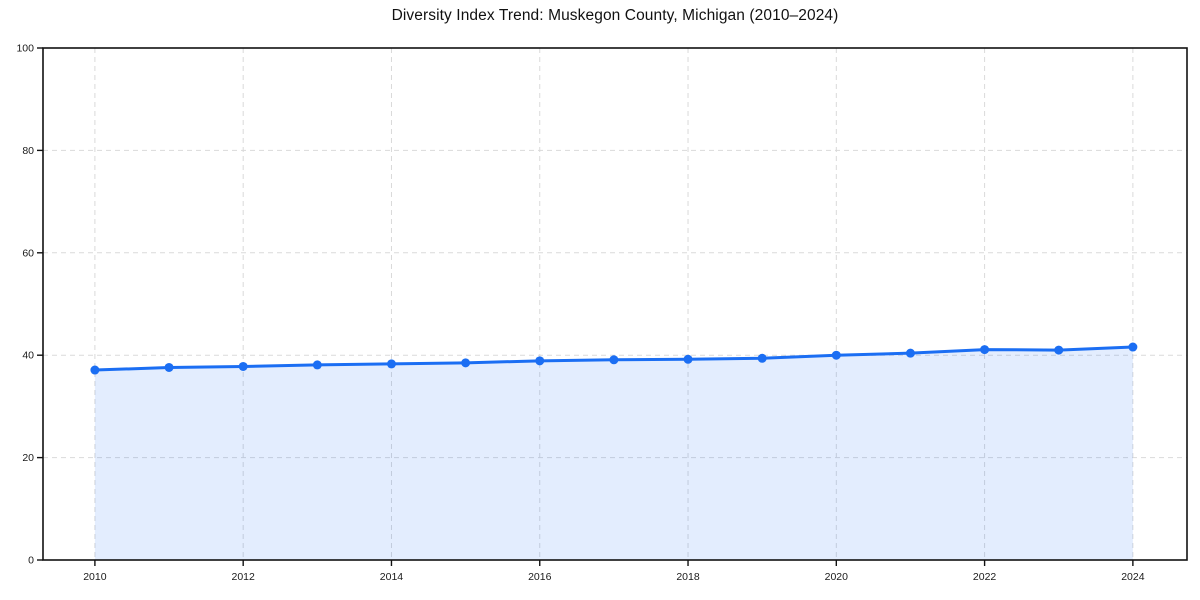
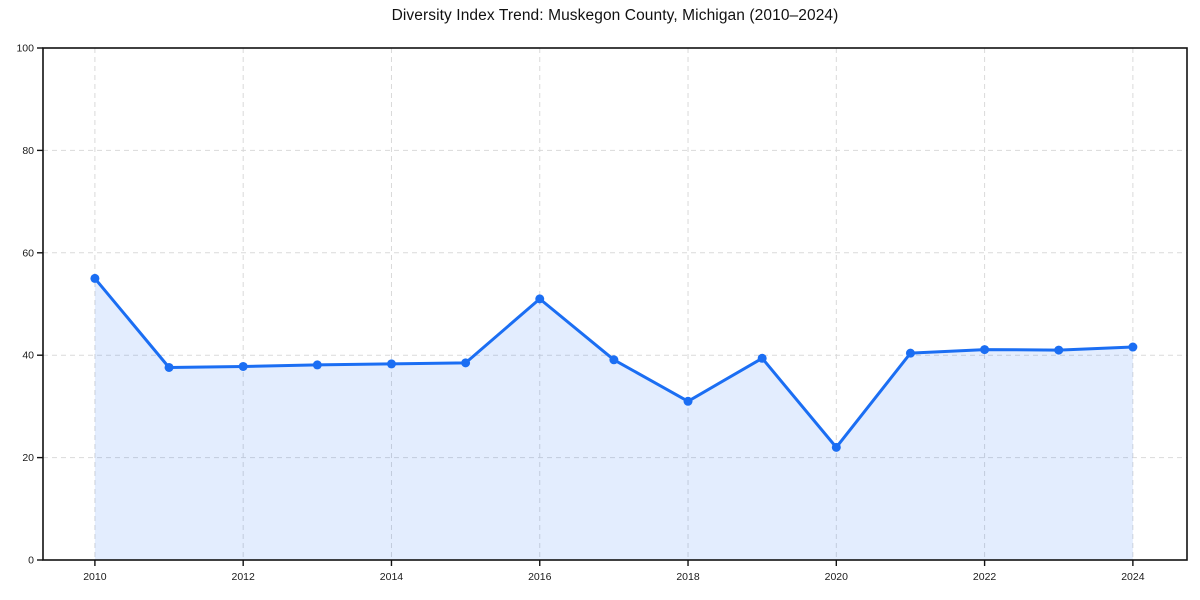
2010: 37 -> 55
2016: 39 -> 51
2018: 39 -> 31
2020: 40 -> 22
